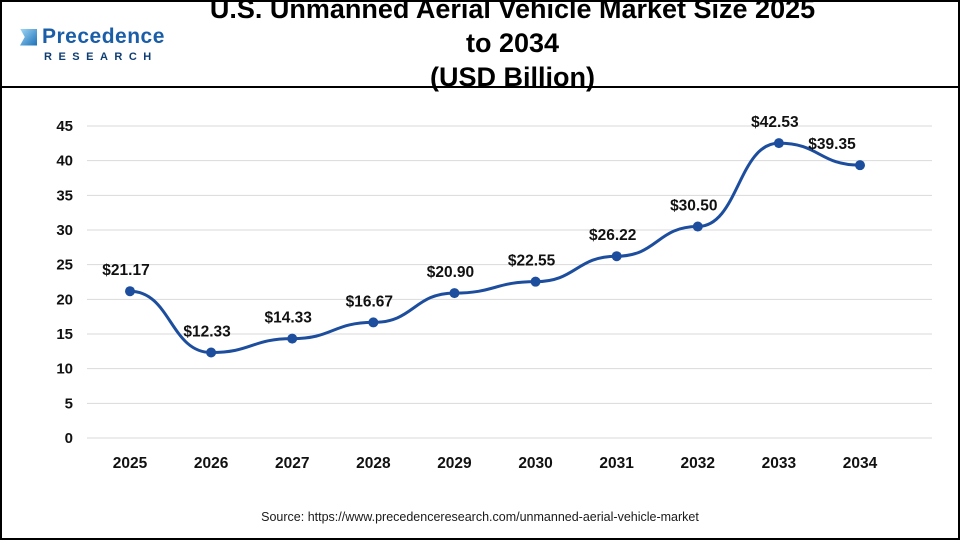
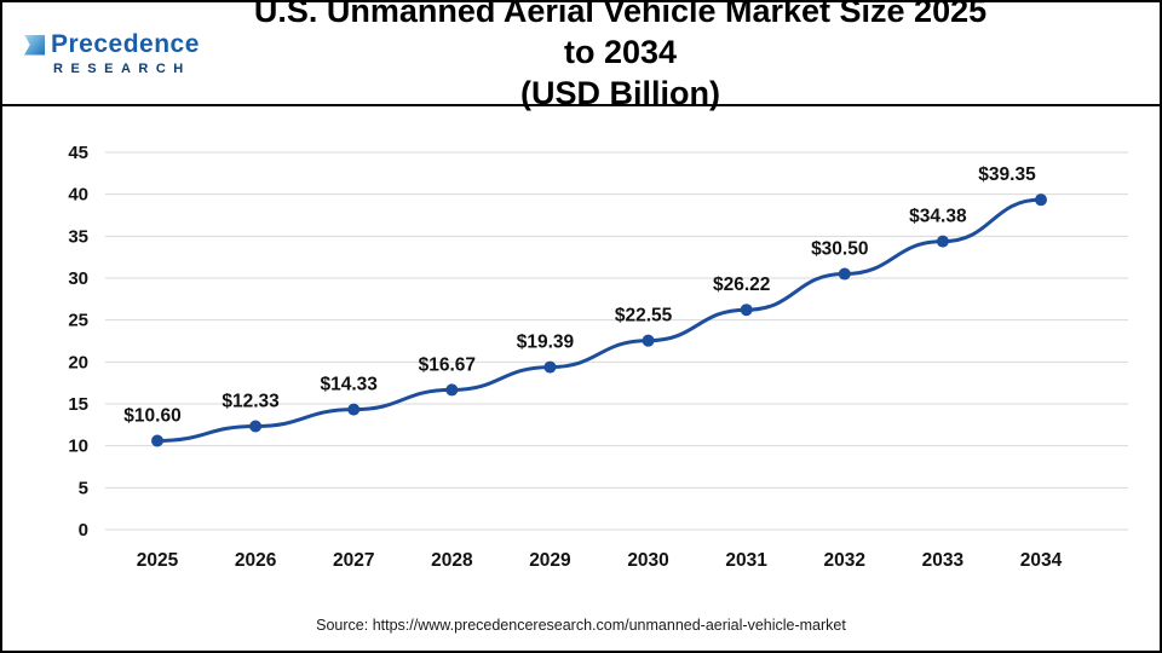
2025: $21.17 -> $10.60
2029: $20.90 -> $19.39
2033: $42.53 -> $34.38
